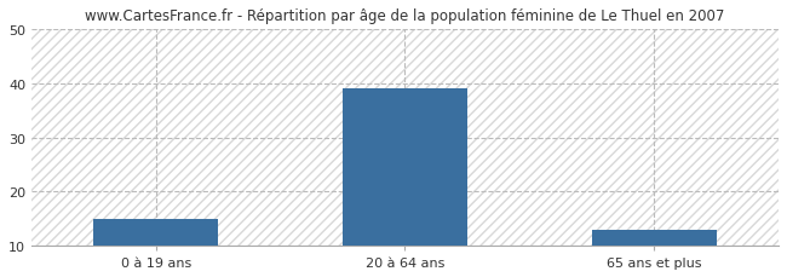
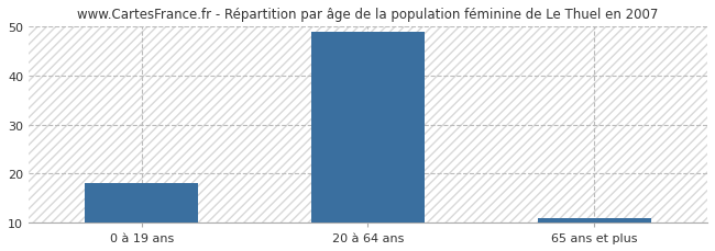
0 à 19 ans: 15 -> 18
20 à 64 ans: 39 -> 49
65 ans et plus: 13 -> 11
